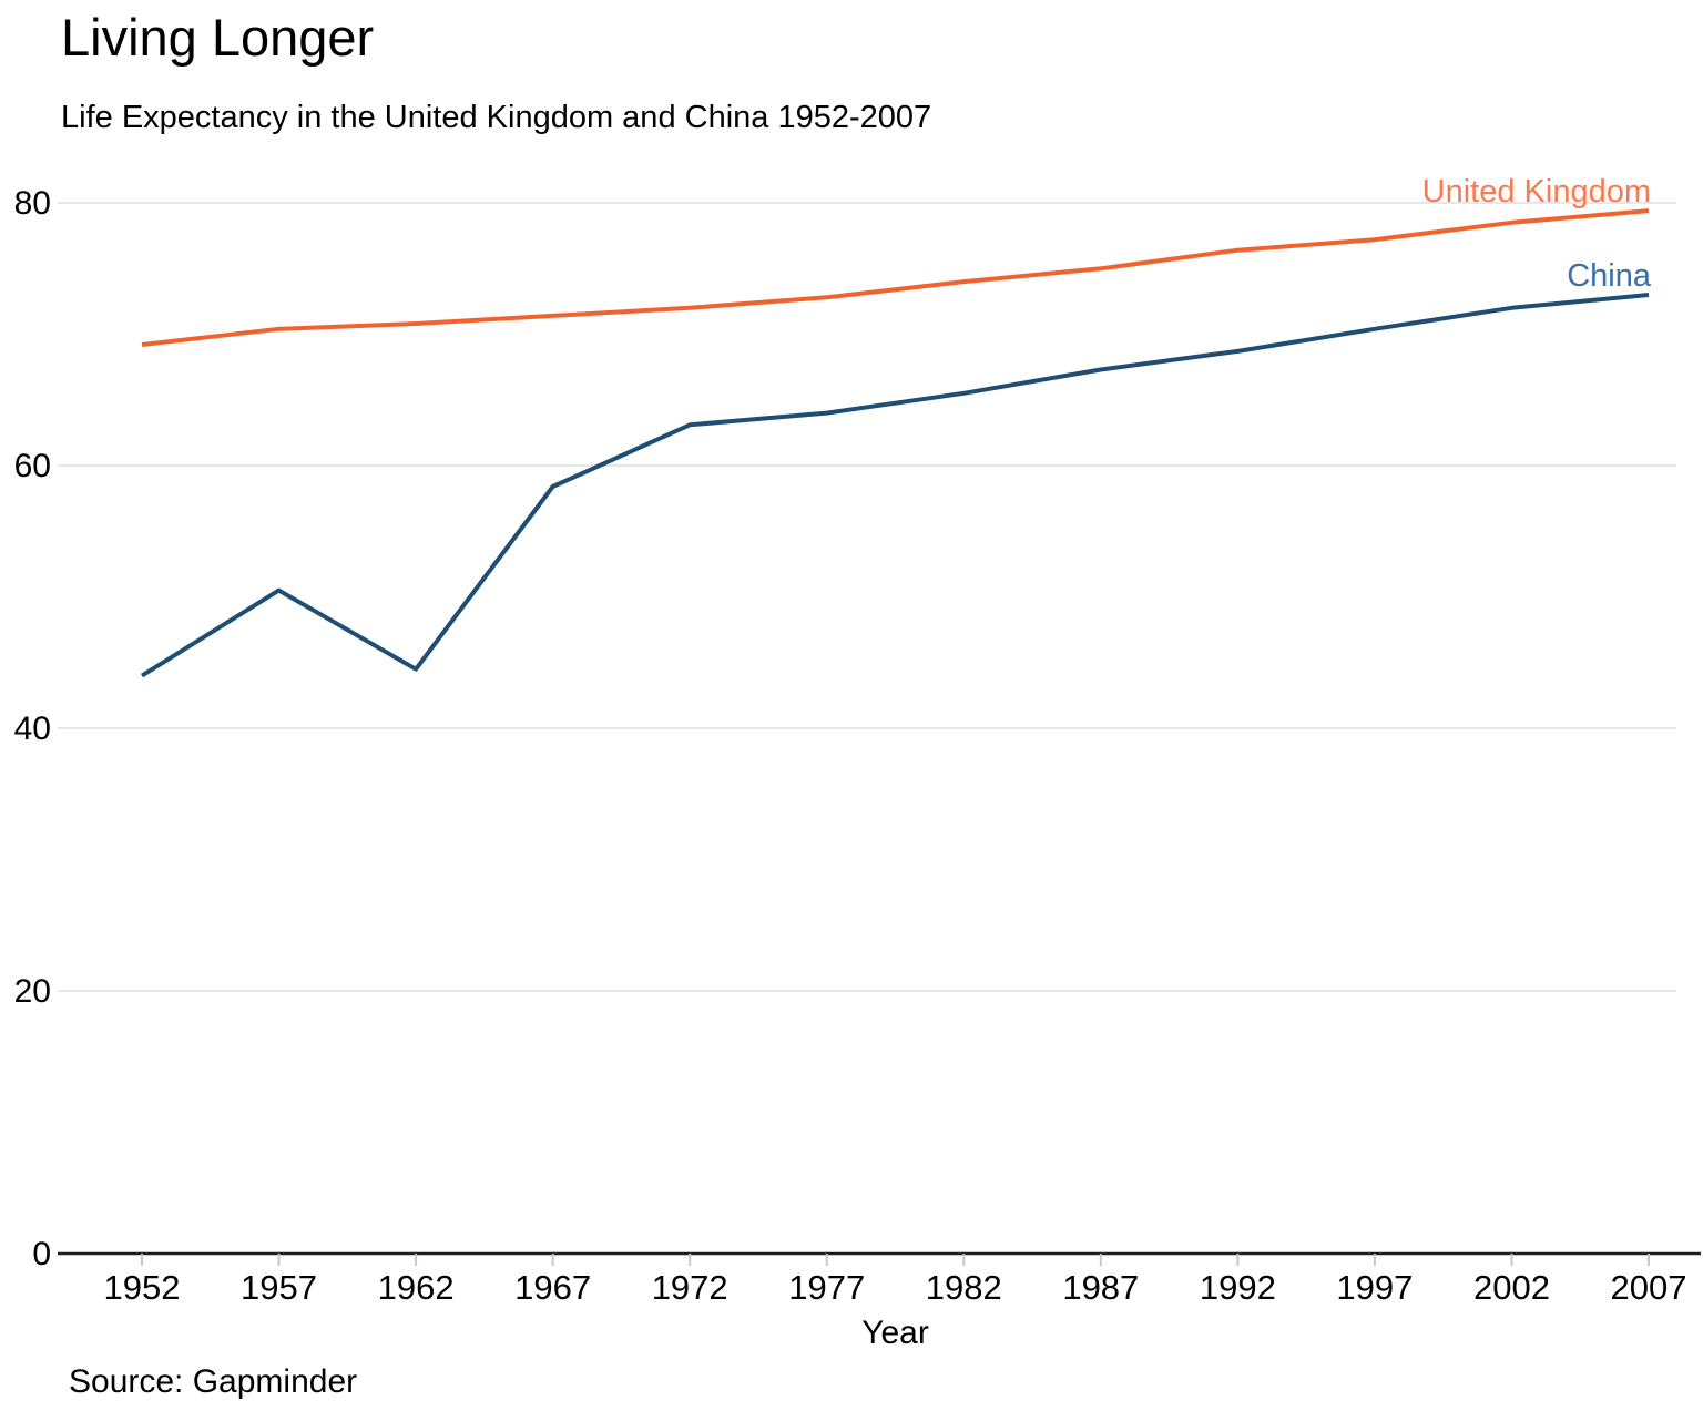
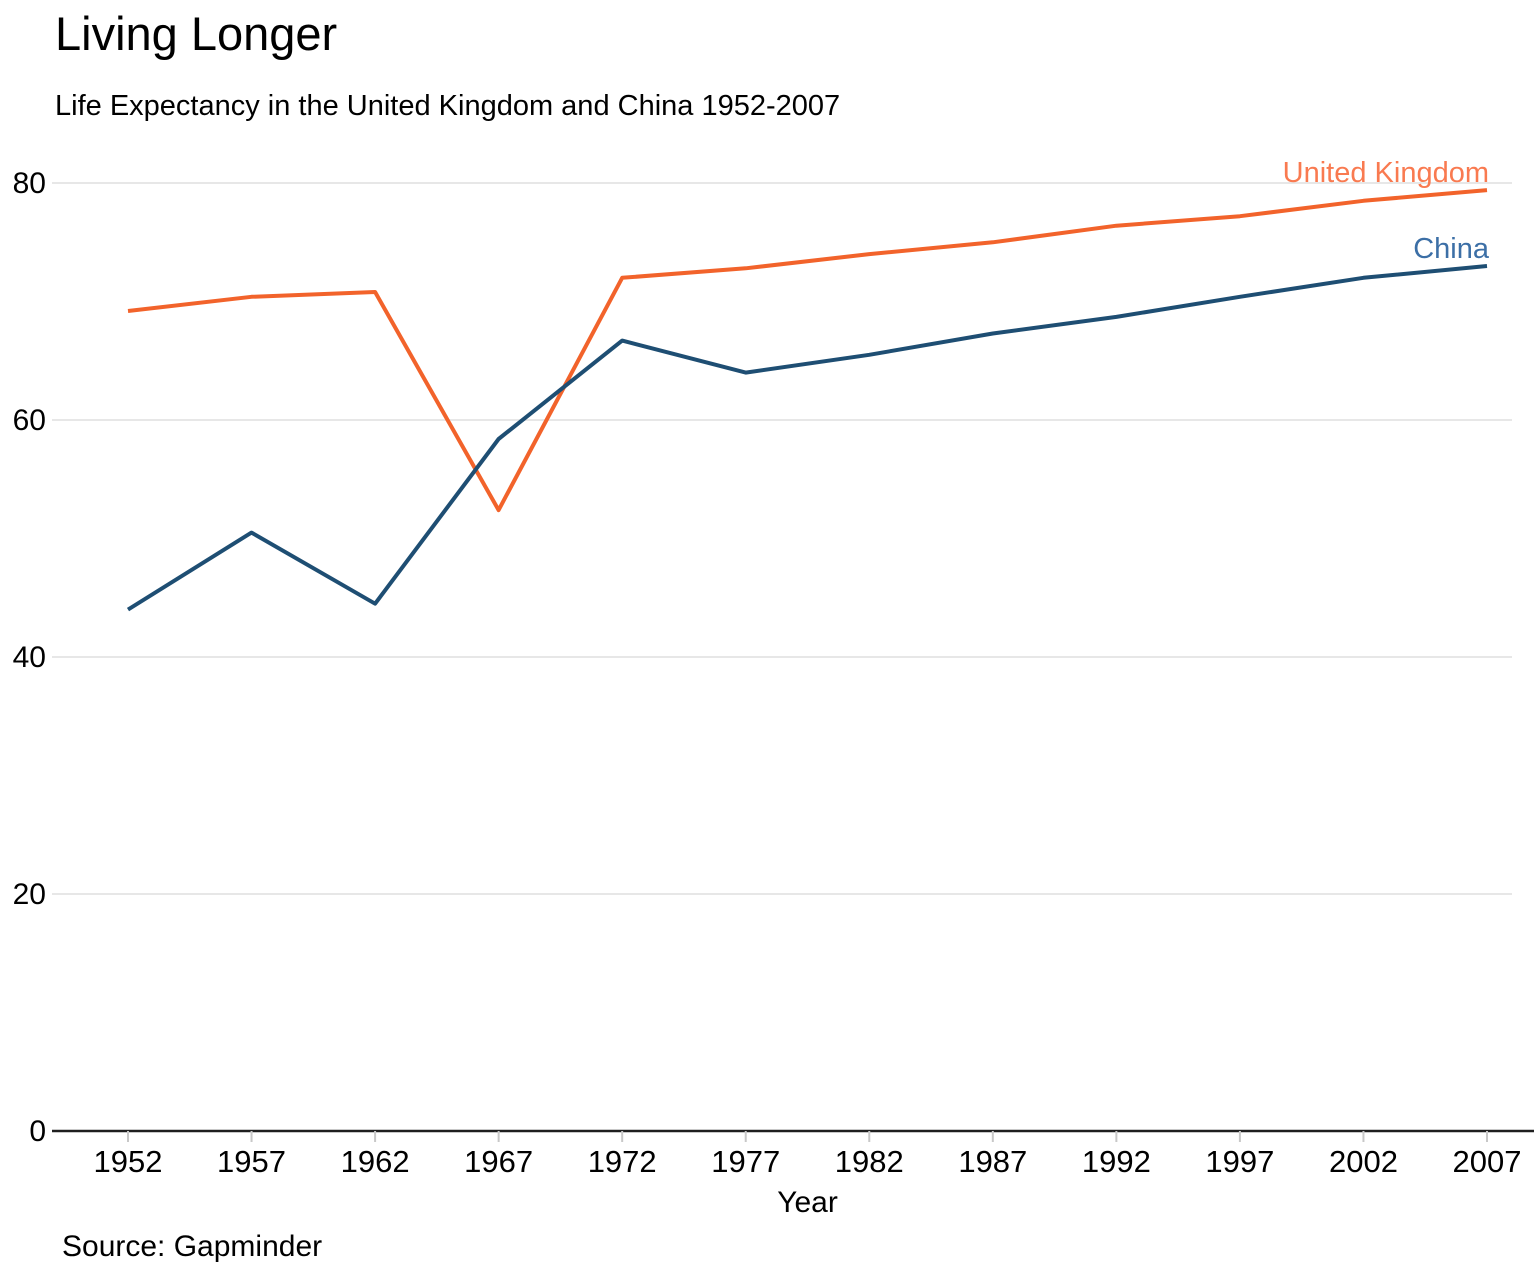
United Kingdom/1967: 71.4 -> 52.4
China/1972: 63.1 -> 66.7
